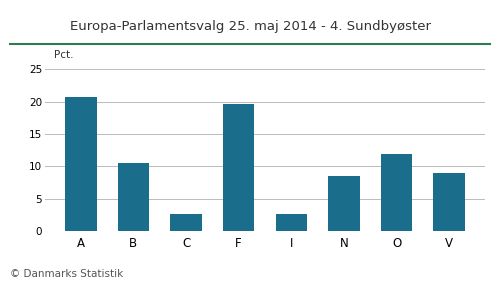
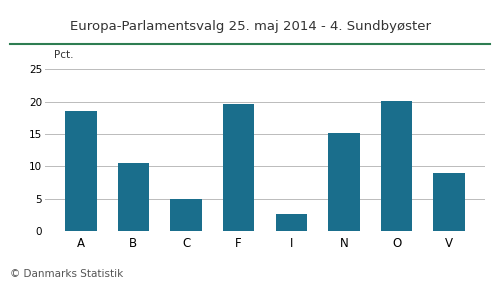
A: 20.8 -> 18.5
C: 2.6 -> 5.0
N: 8.6 -> 15.1
O: 12.0 -> 20.1
